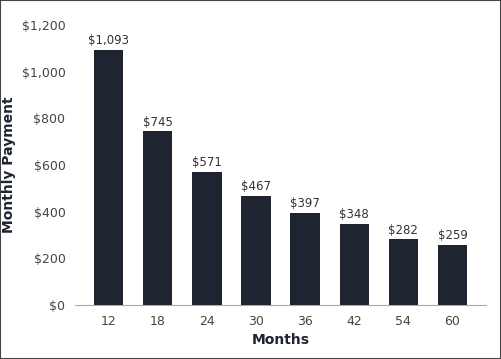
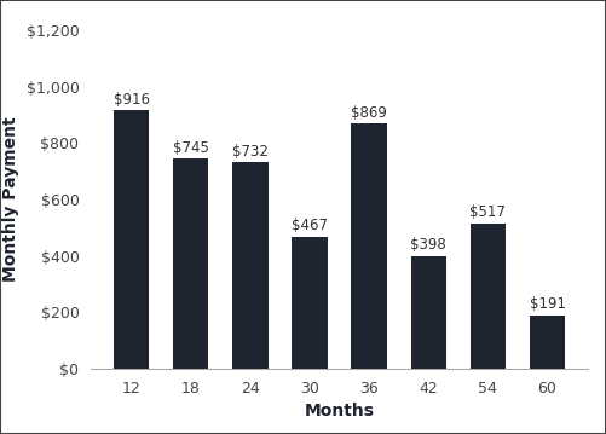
12: $1,093 -> $916
24: $571 -> $732
36: $397 -> $869
42: $348 -> $398
54: $282 -> $517
60: $259 -> $191
